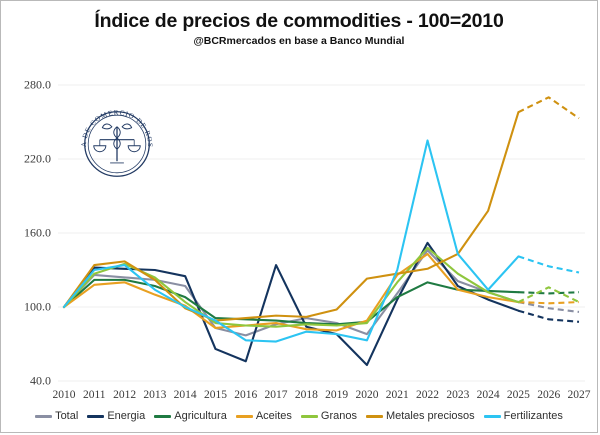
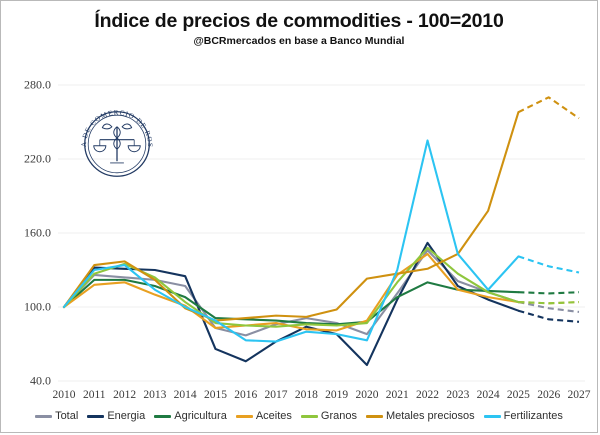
Energia/2017: 134 -> 72
Granos/2026: 116 -> 103
